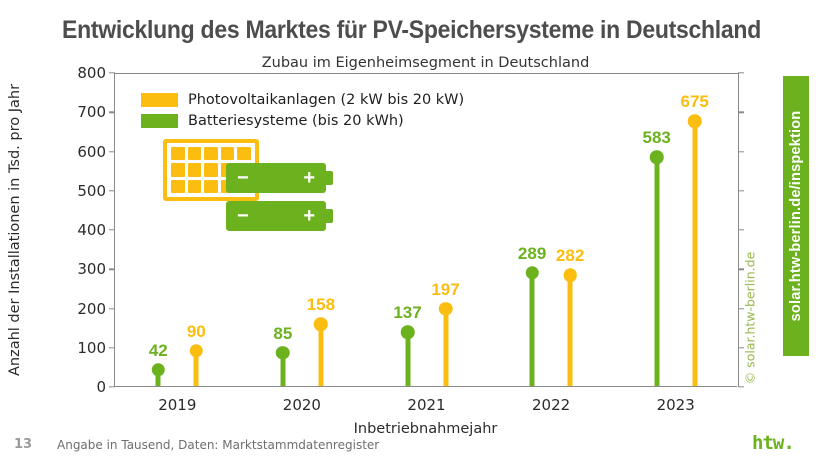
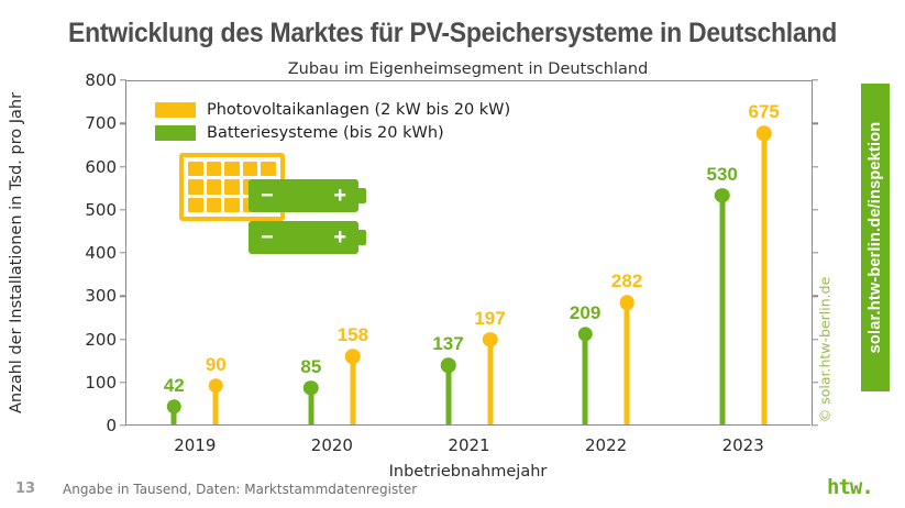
Batteriesysteme (bis 20 kWh)/2022: 289 -> 209
Batteriesysteme (bis 20 kWh)/2023: 583 -> 530
